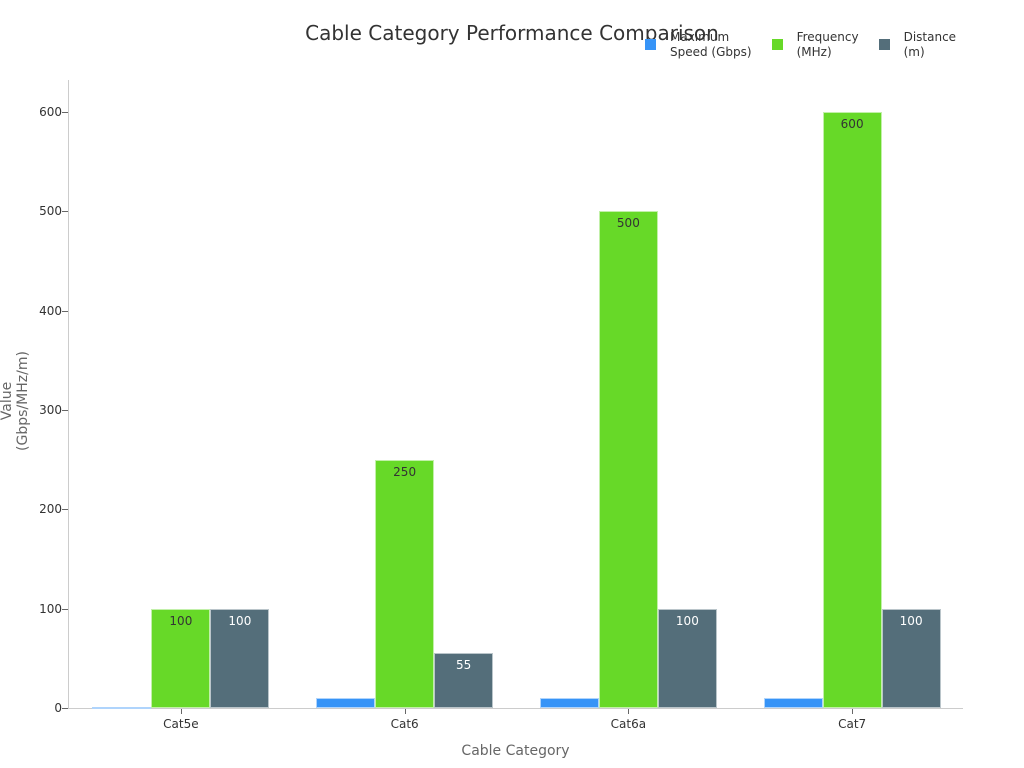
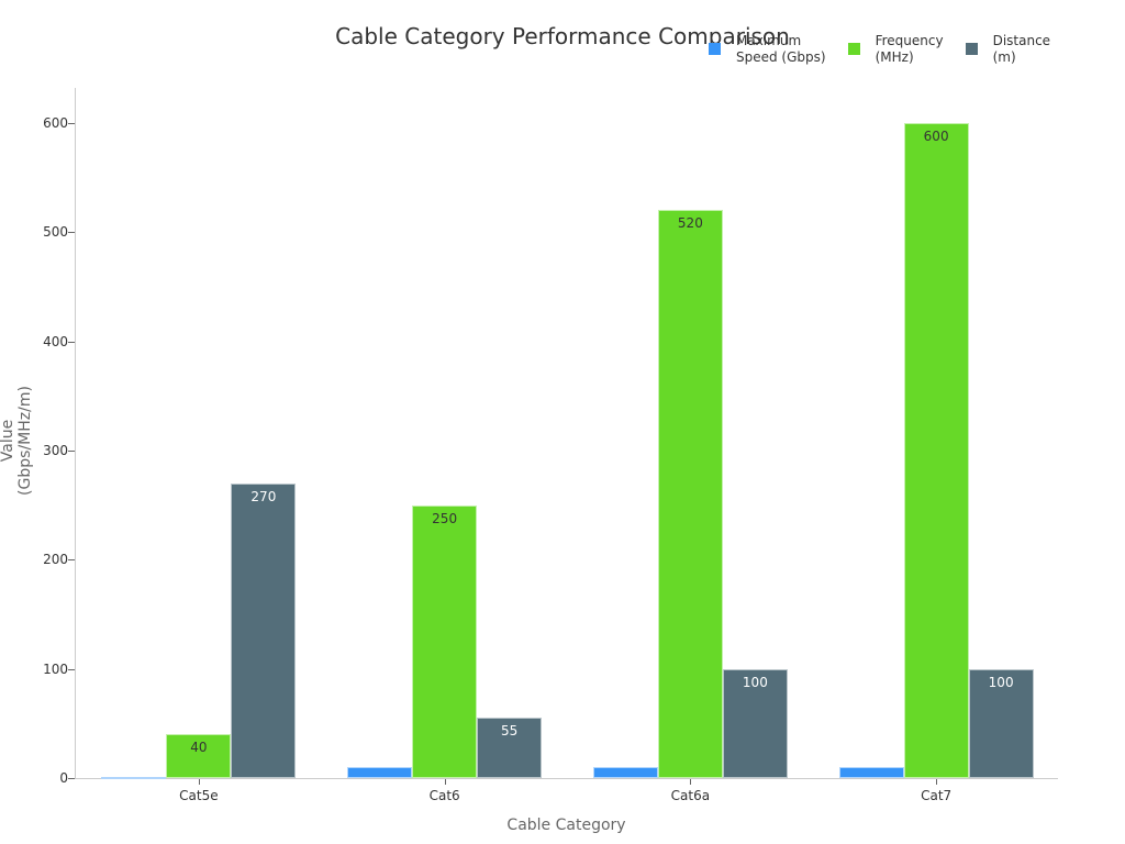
Frequency (MHz)/Cat5e: 100 -> 40
Distance (m)/Cat5e: 100 -> 270
Frequency (MHz)/Cat6a: 500 -> 520
